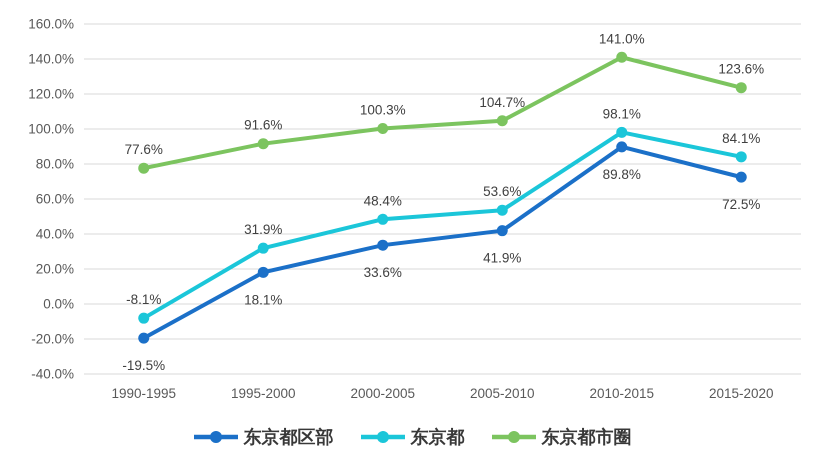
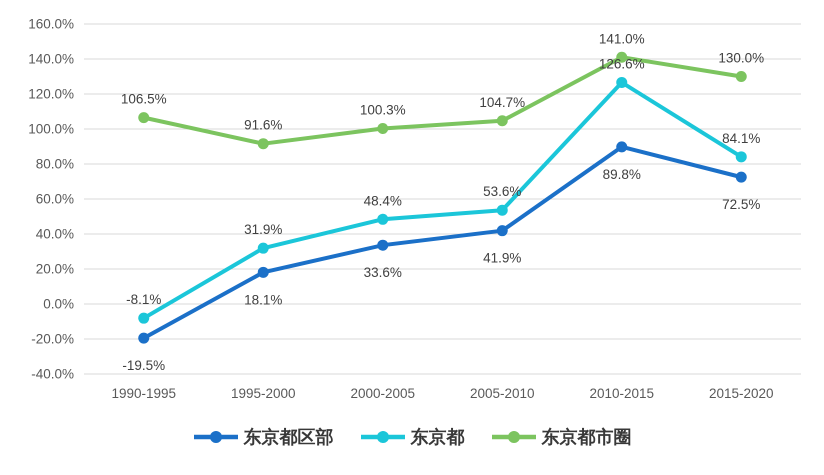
东京都市圈/1990-1995: 77.6% -> 106.5%
东京都/2010-2015: 98.1% -> 126.6%
东京都市圈/2015-2020: 123.6% -> 130.0%
